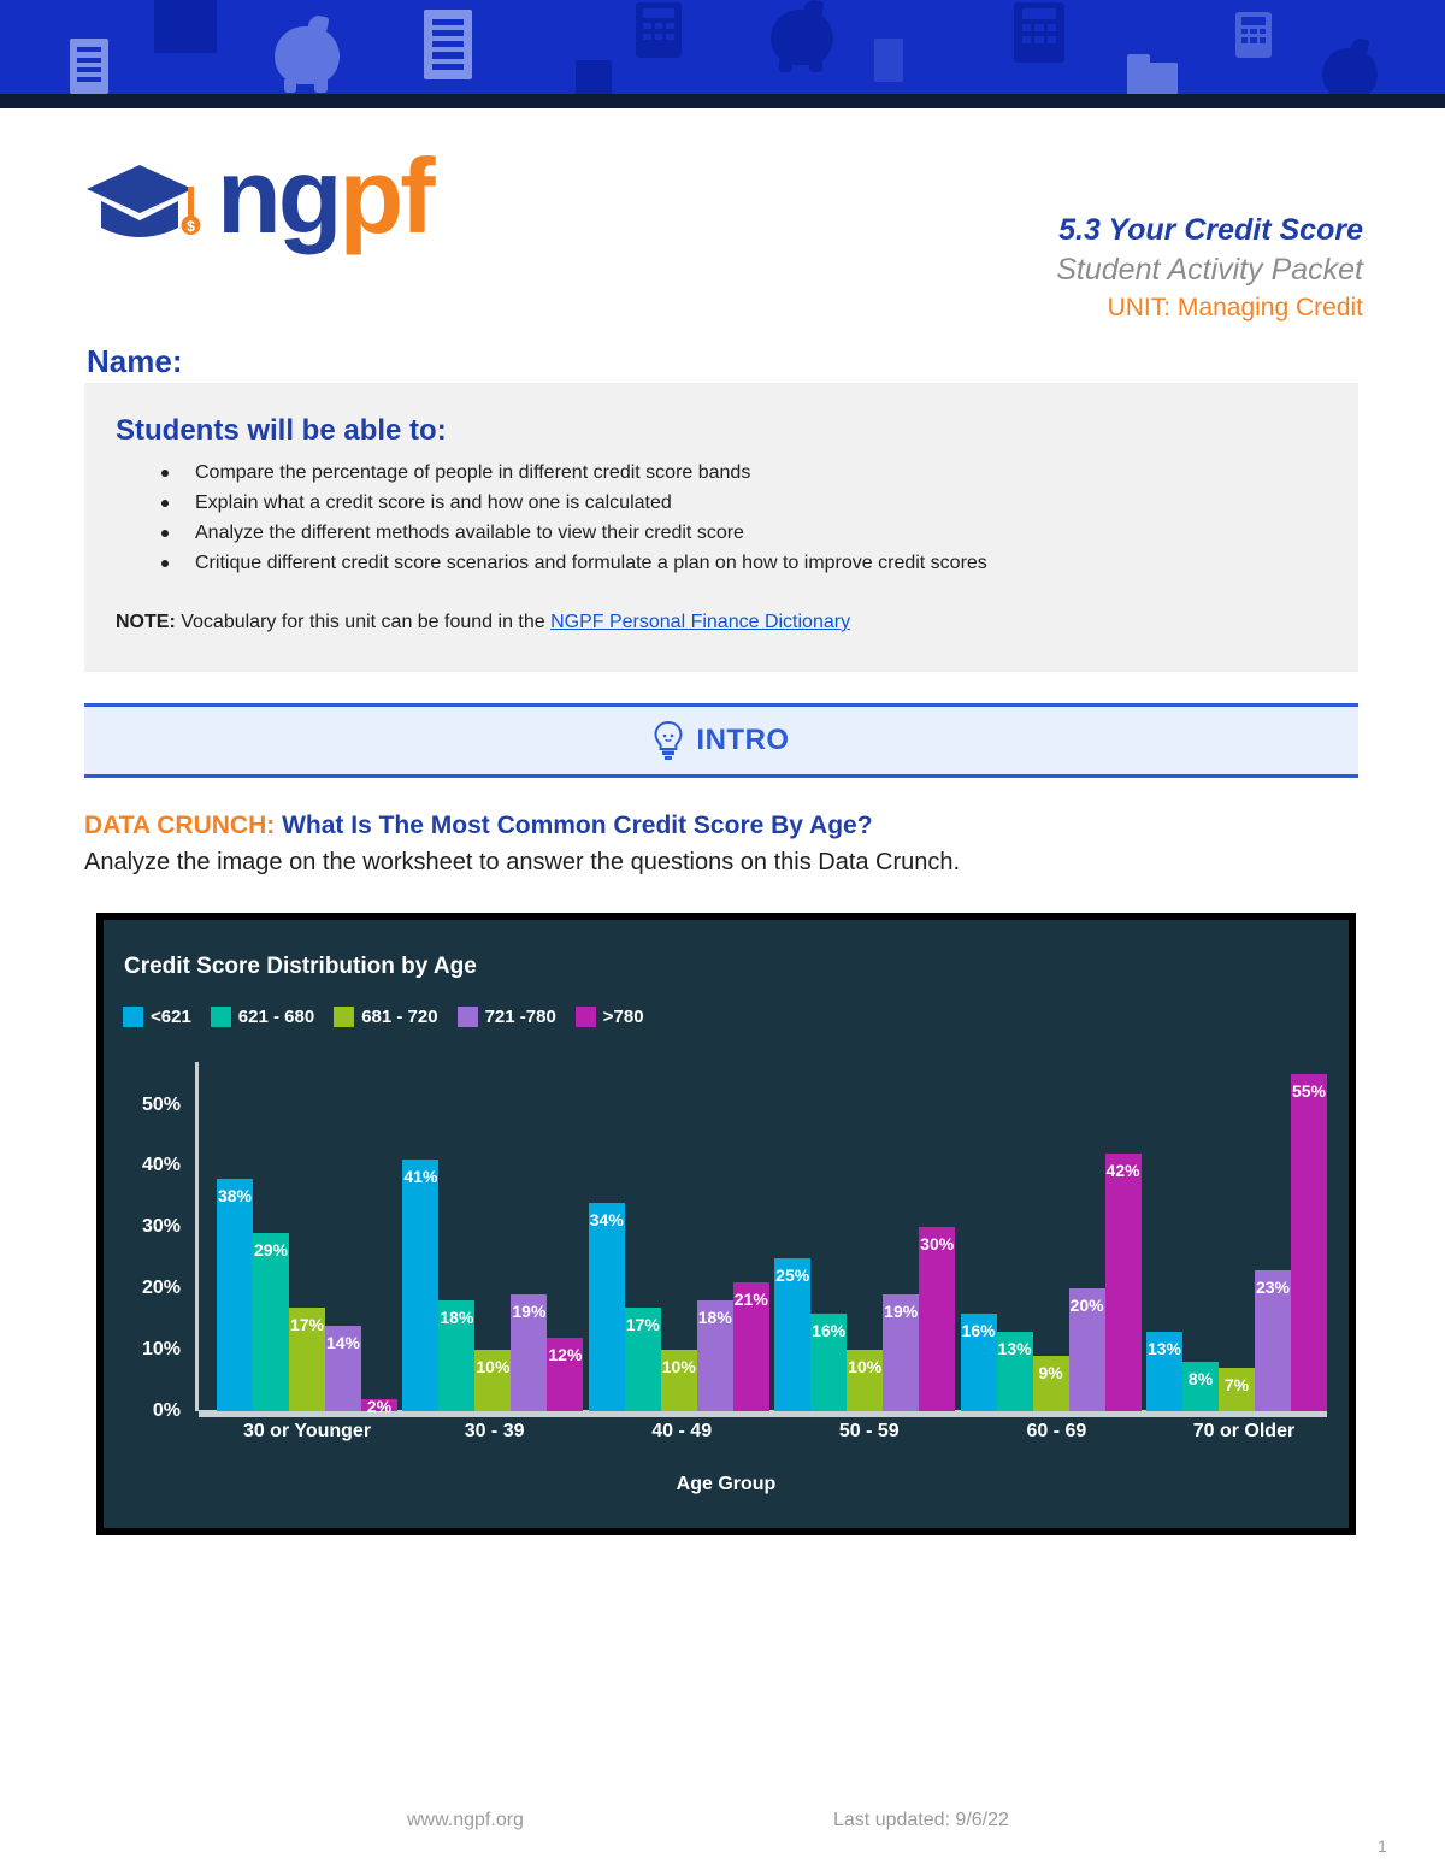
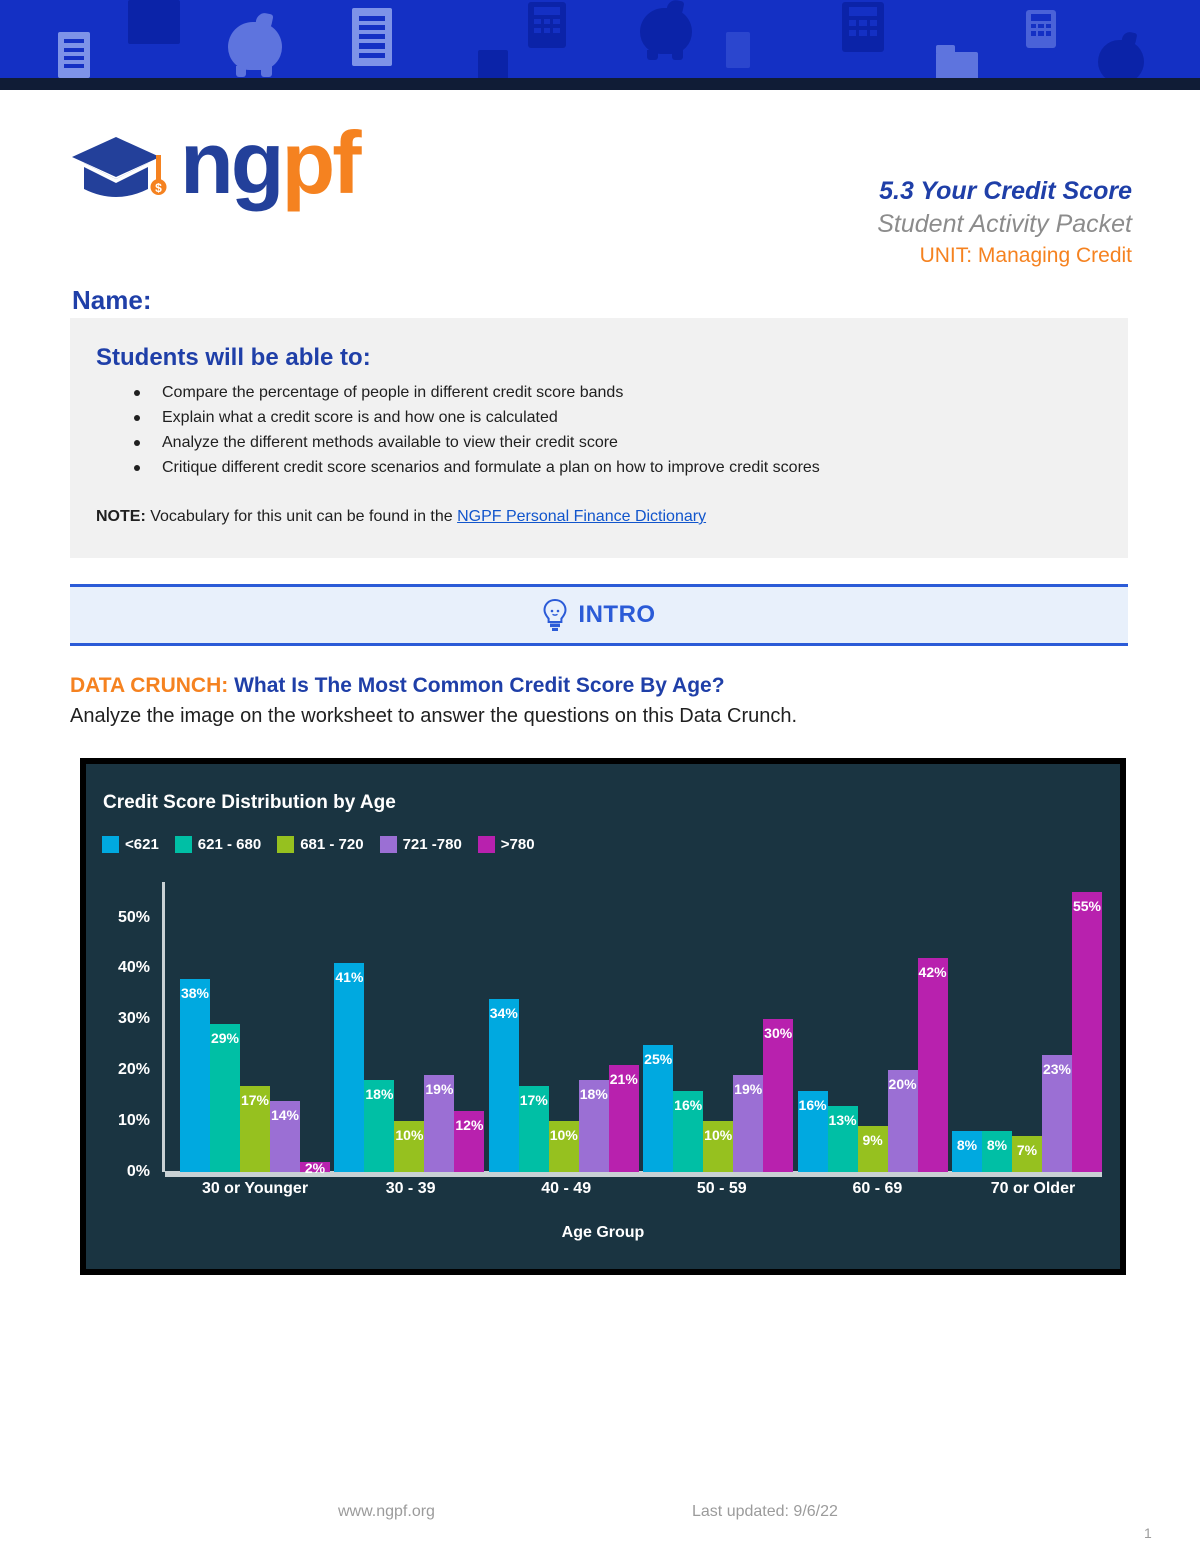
<621/70 or Older: 13% -> 8%
